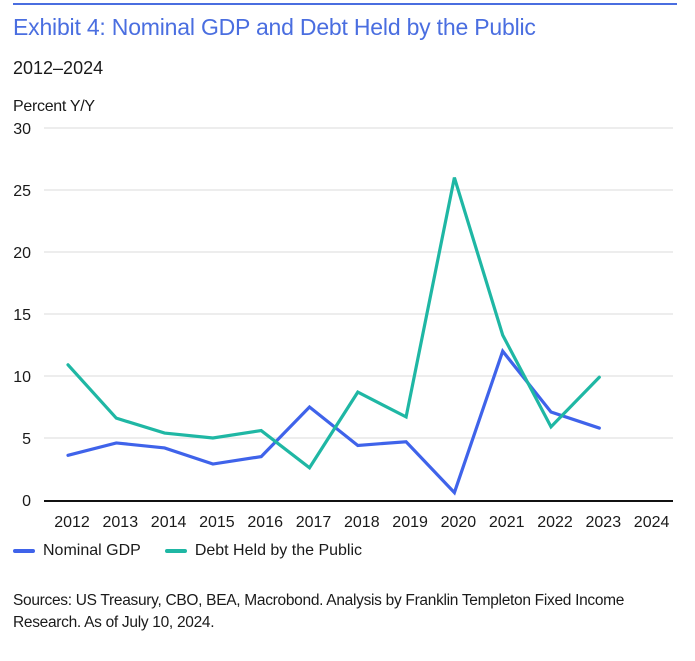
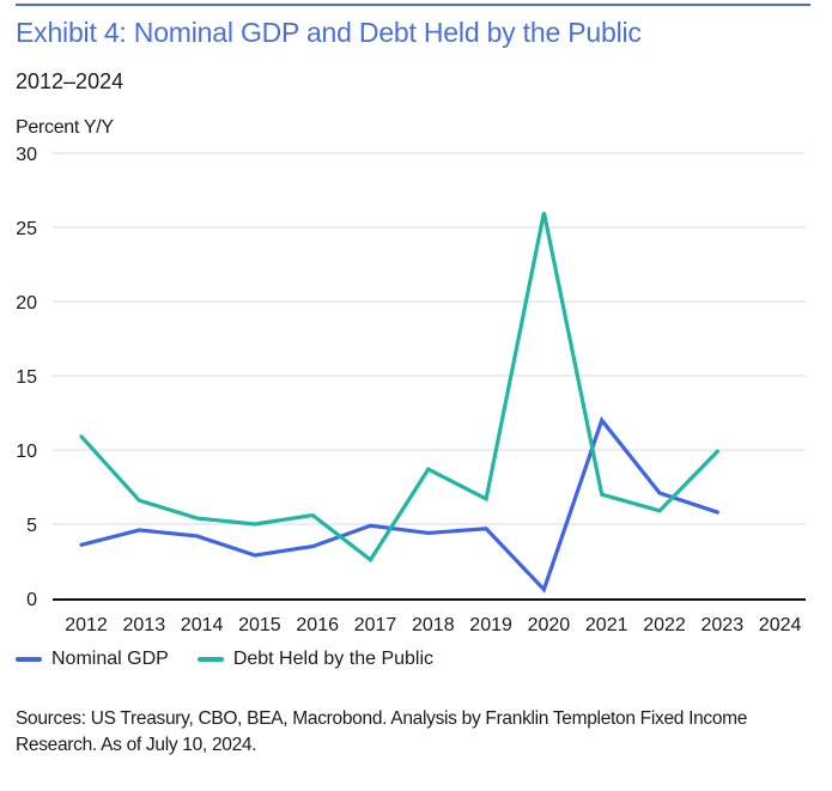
Nominal GDP/2017: 7.5 -> 4.9
Debt Held by the Public/2021: 13.3 -> 7.0
